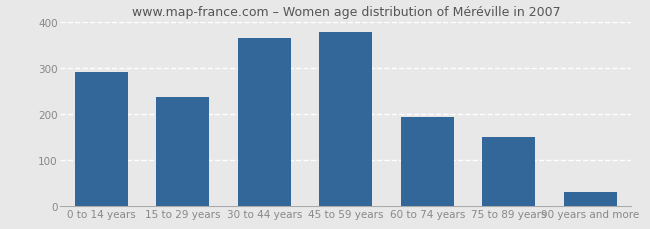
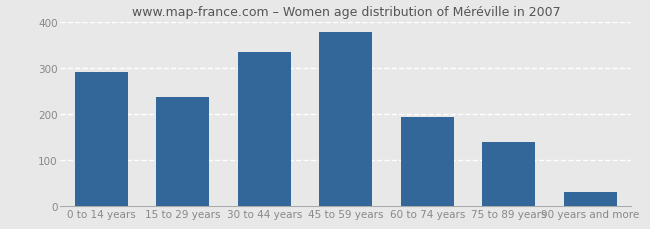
30 to 44 years: 365 -> 333
75 to 89 years: 150 -> 138
